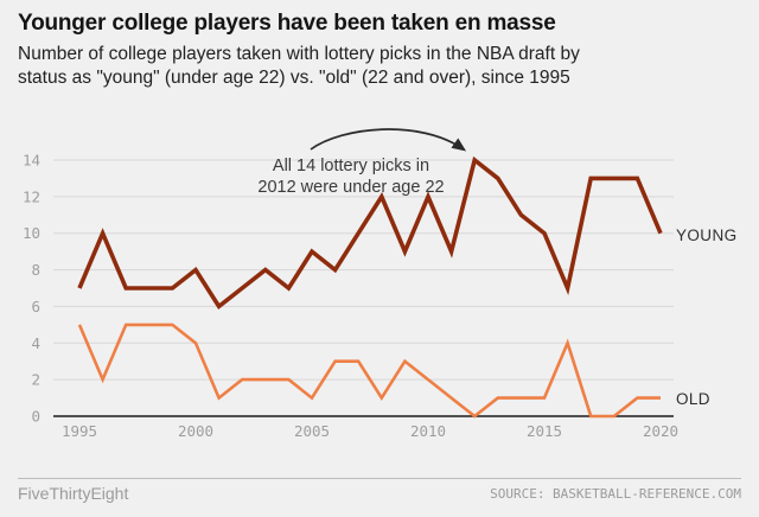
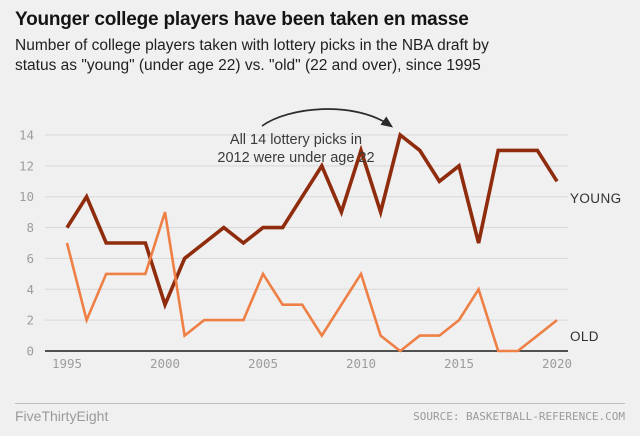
YOUNG/1995: 7 -> 8
OLD/1995: 5 -> 7
YOUNG/2000: 8 -> 3
OLD/2000: 4 -> 9
YOUNG/2005: 9 -> 8
OLD/2005: 1 -> 5
YOUNG/2010: 12 -> 13
OLD/2010: 2 -> 5
YOUNG/2015: 10 -> 12
OLD/2015: 1 -> 2
YOUNG/2020: 10 -> 11
OLD/2020: 1 -> 2
